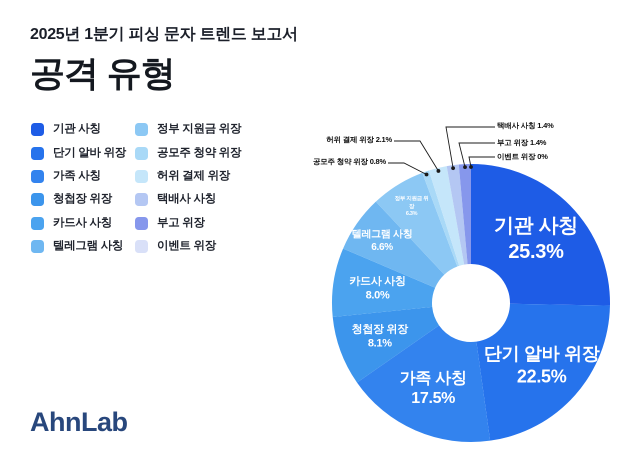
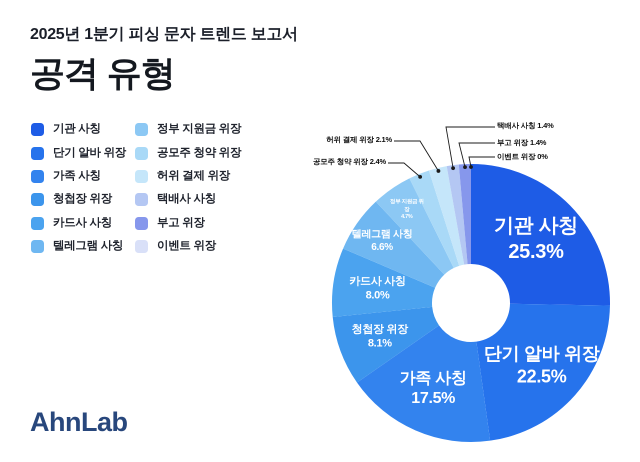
정부 지원금 위장: 6.3% -> 4.7%
공모주 청약 위장: 0.8% -> 2.4%
